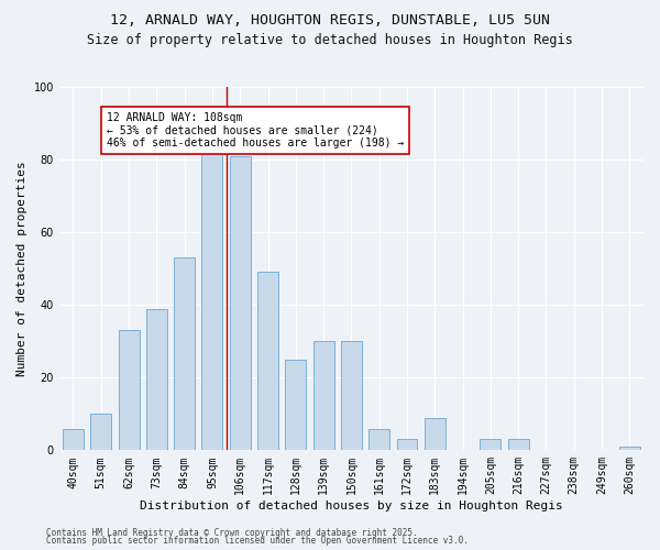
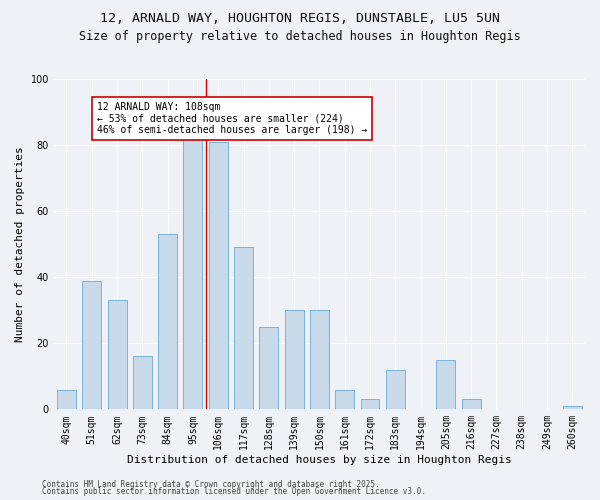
51sqm: 10 -> 39
73sqm: 39 -> 16
183sqm: 9 -> 12
205sqm: 3 -> 15
